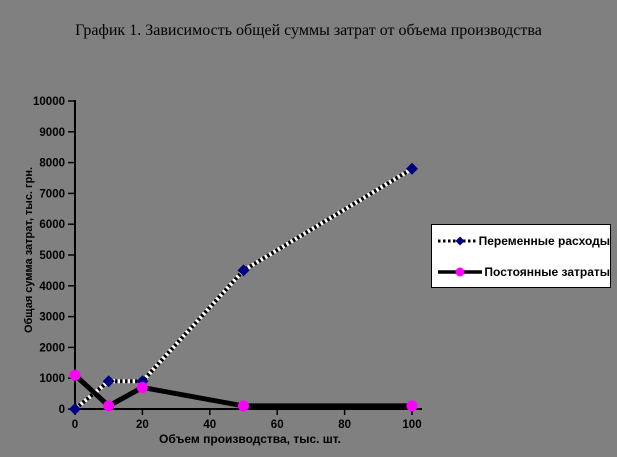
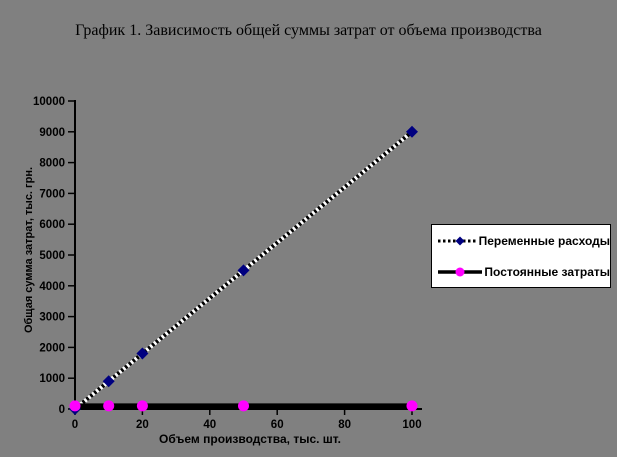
Постоянные затраты/0: 1100 -> 100
Переменные расходы/20: 900 -> 1800
Постоянные затраты/20: 700 -> 100
Переменные расходы/100: 7800 -> 9000
